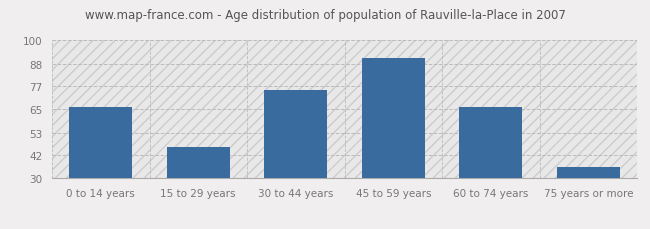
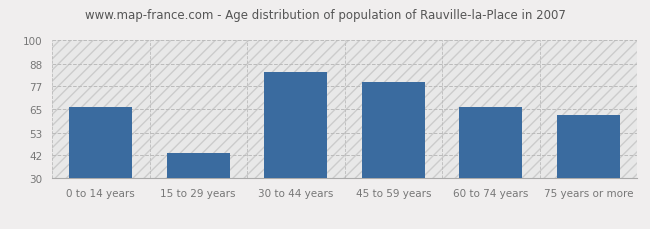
15 to 29 years: 46 -> 43
30 to 44 years: 75 -> 84
45 to 59 years: 91 -> 79
75 years or more: 36 -> 62
